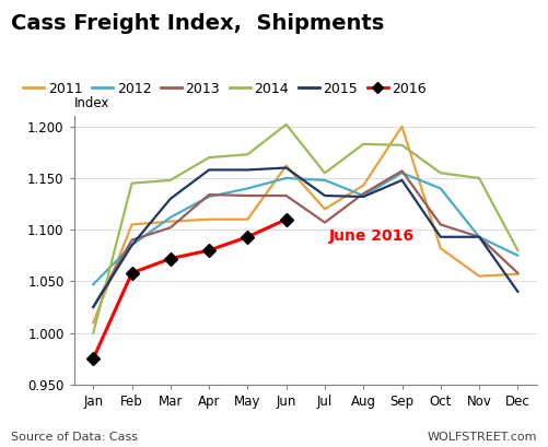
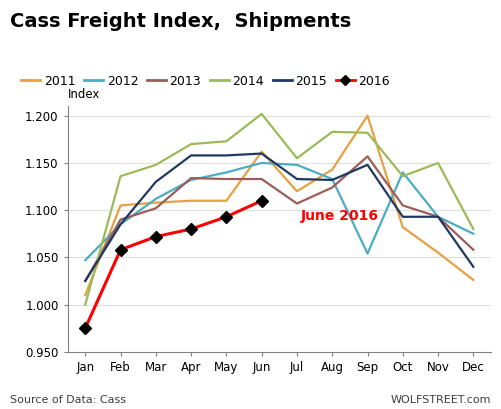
2014/Feb: 1.145 -> 1.136
2013/Aug: 1.135 -> 1.124
2012/Sep: 1.155 -> 1.054
2014/Oct: 1.155 -> 1.136
2011/Dec: 1.057 -> 1.026
